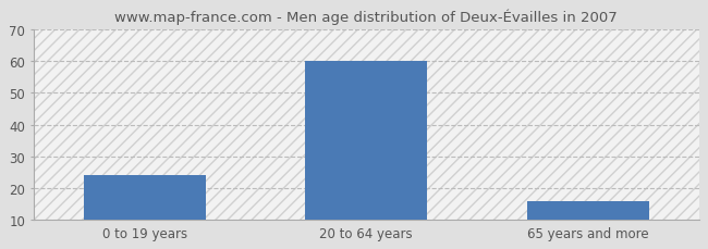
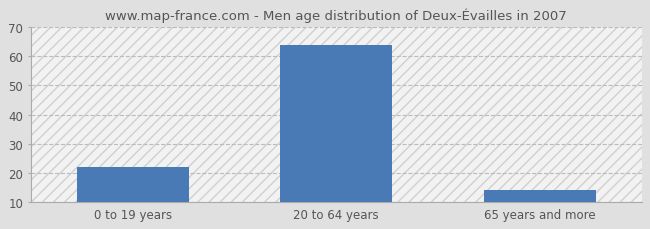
0 to 19 years: 24 -> 22
20 to 64 years: 60 -> 64
65 years and more: 16 -> 14
